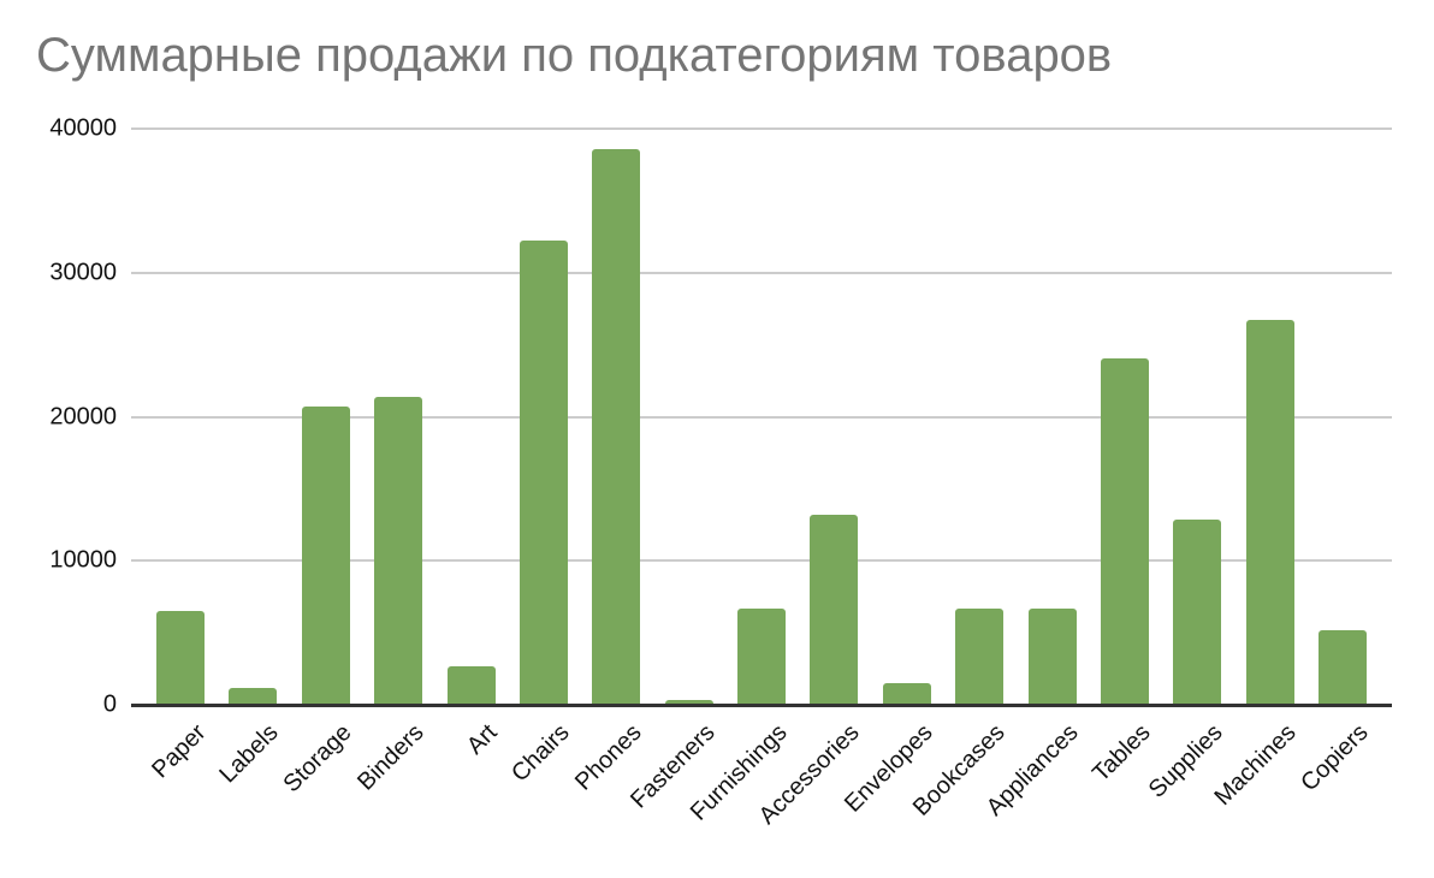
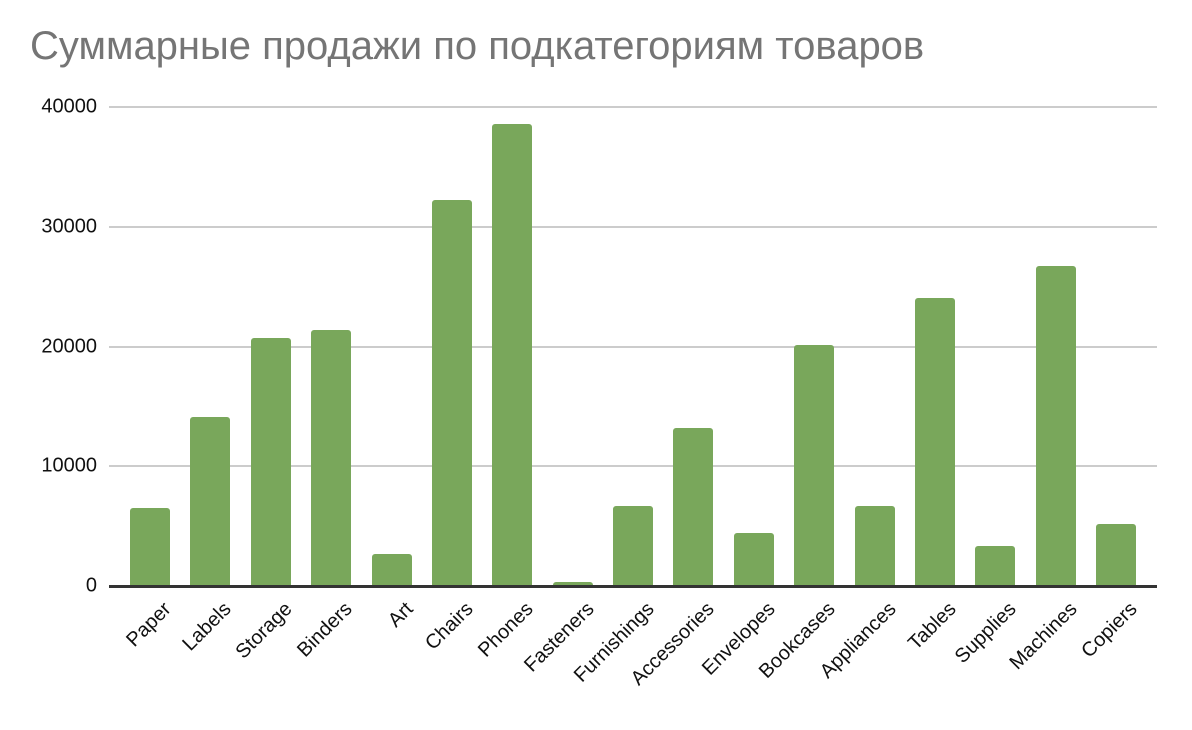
Labels: 1200 -> 14100
Envelopes: 1500 -> 4400
Bookcases: 6700 -> 20100
Supplies: 12900 -> 3300
